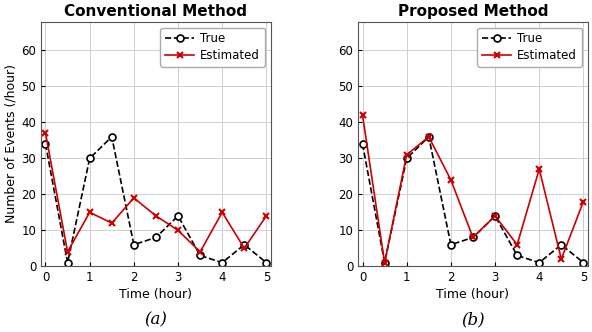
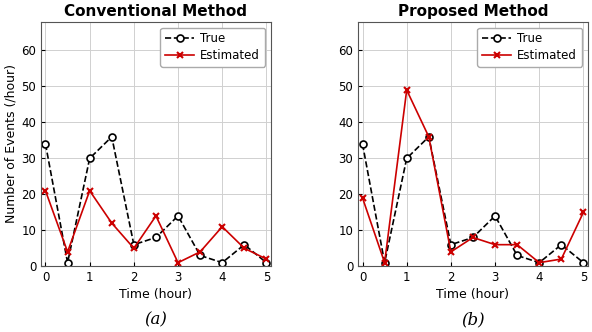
Conventional Method/Estimated/0: 37 -> 21
Conventional Method/Estimated/1: 15 -> 21
Conventional Method/Estimated/2: 19 -> 5
Conventional Method/Estimated/3: 10 -> 1
Conventional Method/Estimated/4: 15 -> 11
Conventional Method/Estimated/5: 14 -> 2
Proposed Method/Estimated/0: 42 -> 19
Proposed Method/Estimated/1: 31 -> 49
Proposed Method/Estimated/2: 24 -> 4
Proposed Method/Estimated/3: 14 -> 6
Proposed Method/Estimated/4: 27 -> 1
Proposed Method/Estimated/5: 18 -> 15
